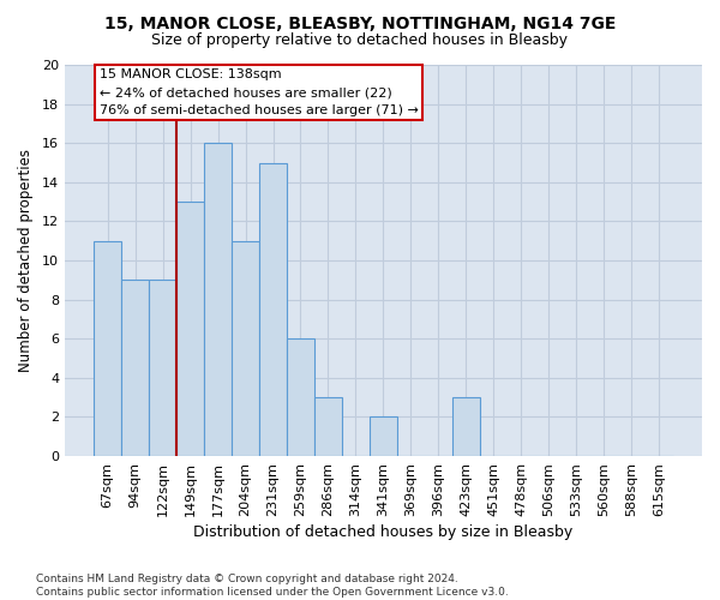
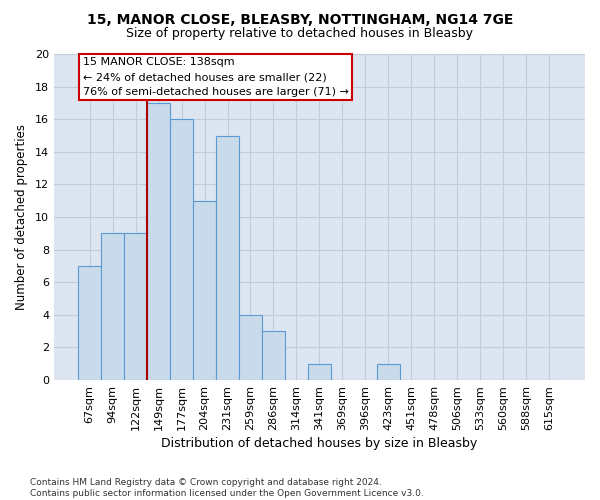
67sqm: 11 -> 7
149sqm: 13 -> 17
259sqm: 6 -> 4
341sqm: 2 -> 1
423sqm: 3 -> 1
